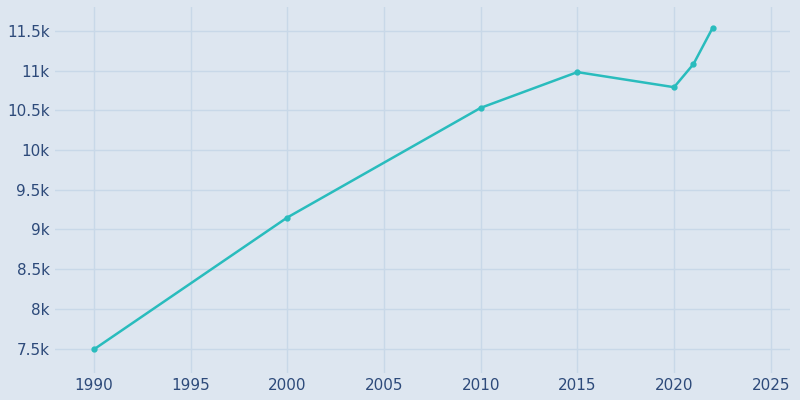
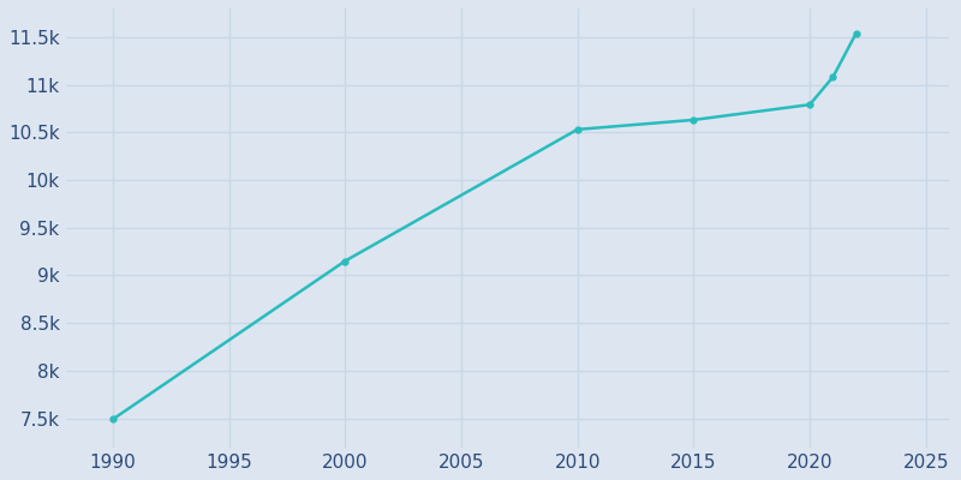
2015: 10.98k -> 10.63k
